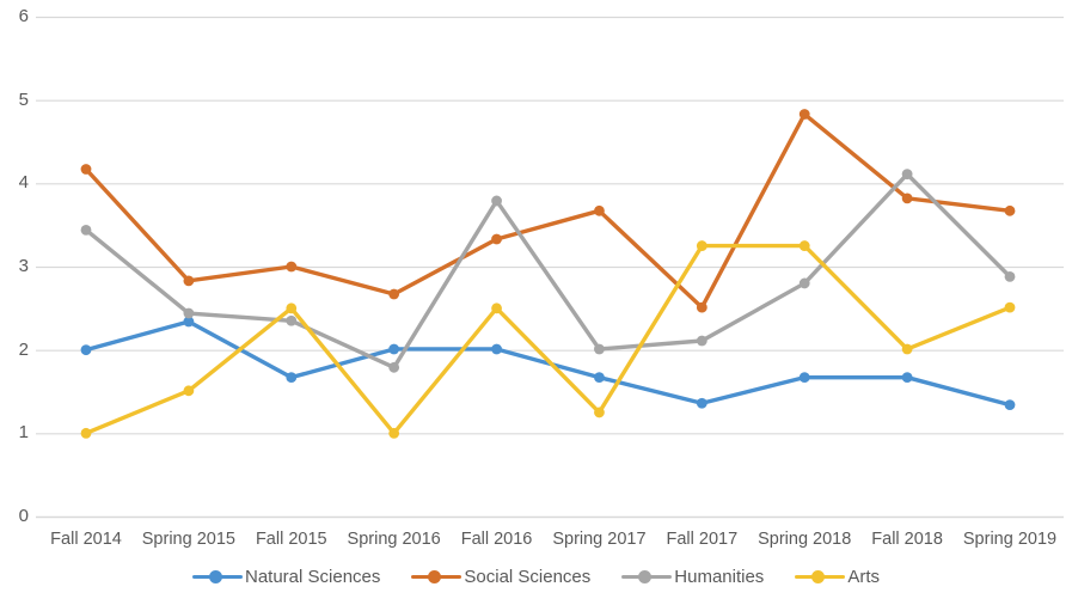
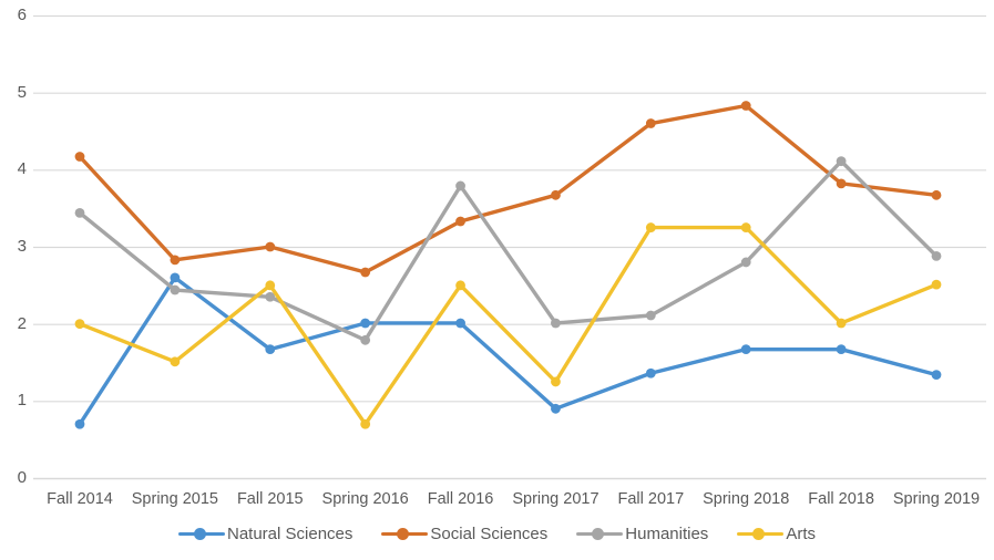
Natural Sciences/Fall 2014: 2.0 -> 0.7
Arts/Fall 2014: 1.0 -> 2.0
Natural Sciences/Spring 2015: 2.3 -> 2.6
Arts/Spring 2016: 1.0 -> 0.7
Natural Sciences/Spring 2017: 1.7 -> 0.9
Social Sciences/Fall 2017: 2.5 -> 4.6
